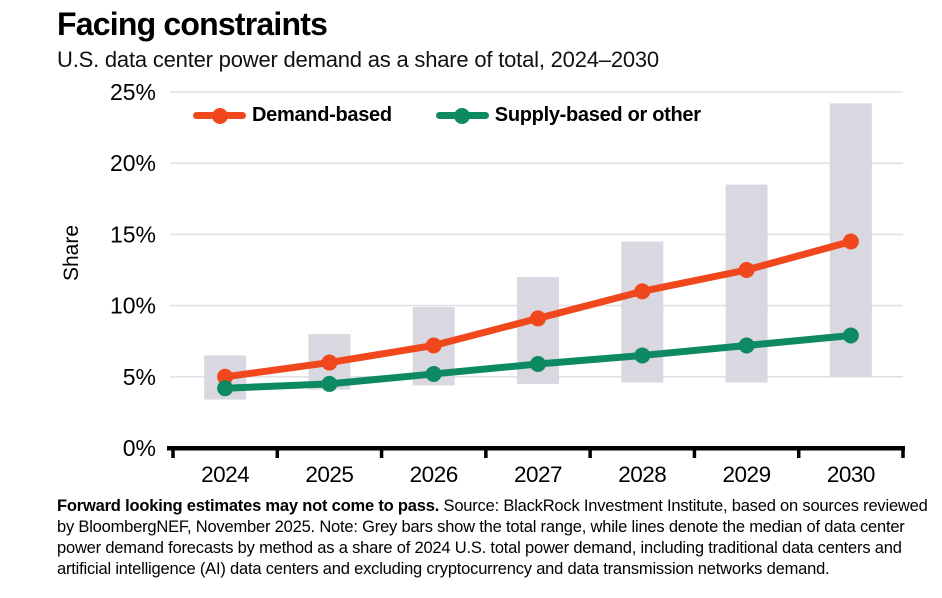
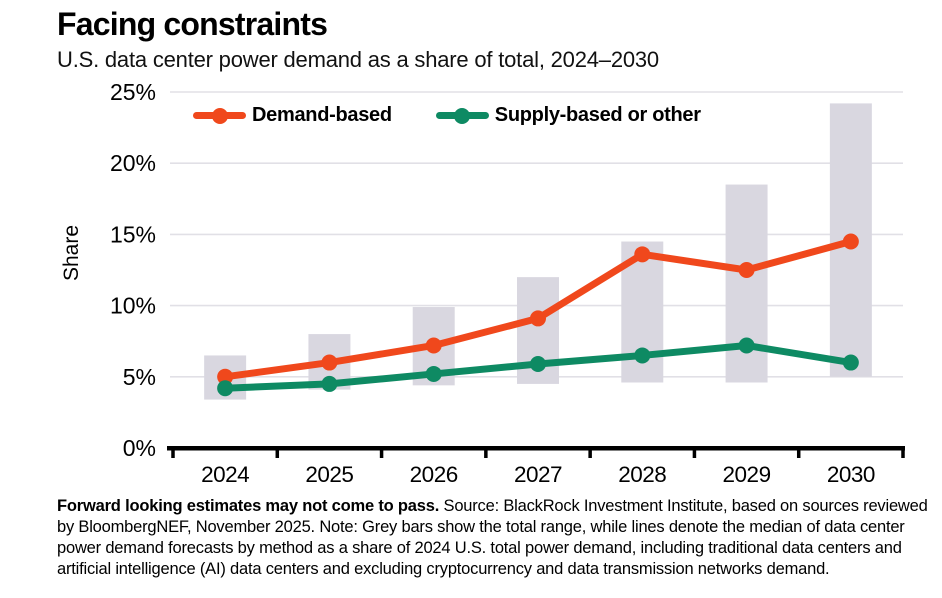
Demand-based/2028: 11.0% -> 13.6%
Supply-based or other/2030: 7.9% -> 6.0%
